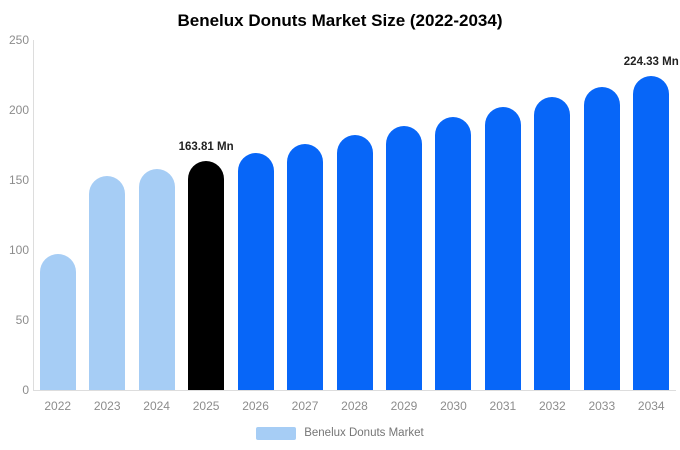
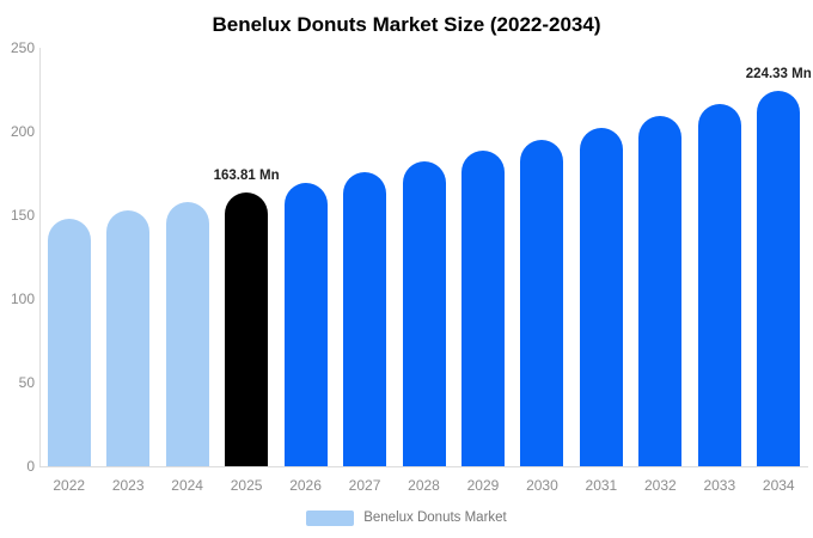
2022: 97 -> 148
